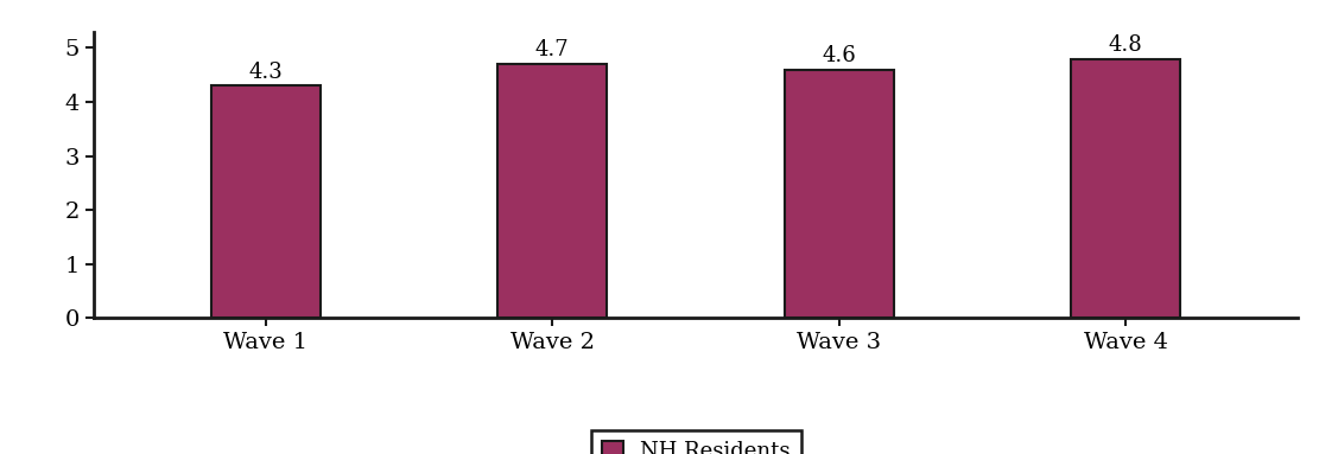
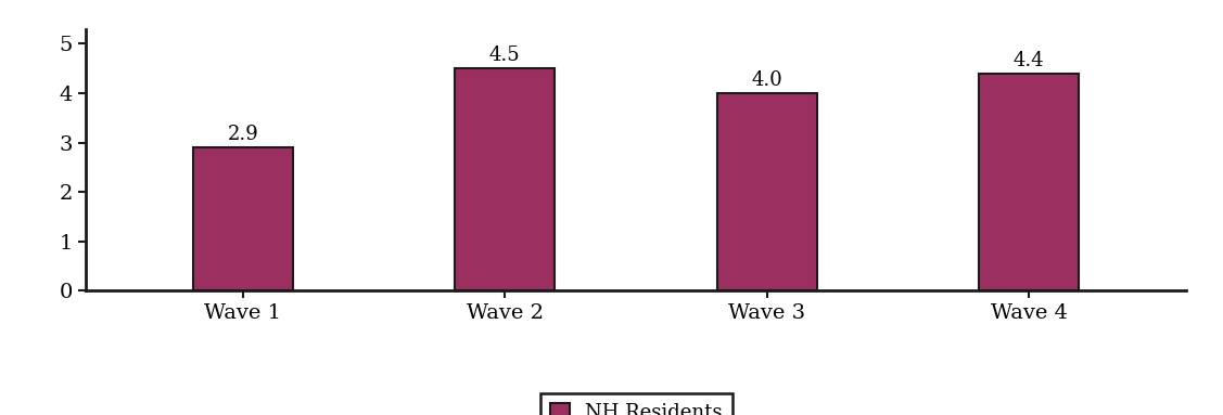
Wave 1: 4.3 -> 2.9
Wave 2: 4.7 -> 4.5
Wave 3: 4.6 -> 4.0
Wave 4: 4.8 -> 4.4
